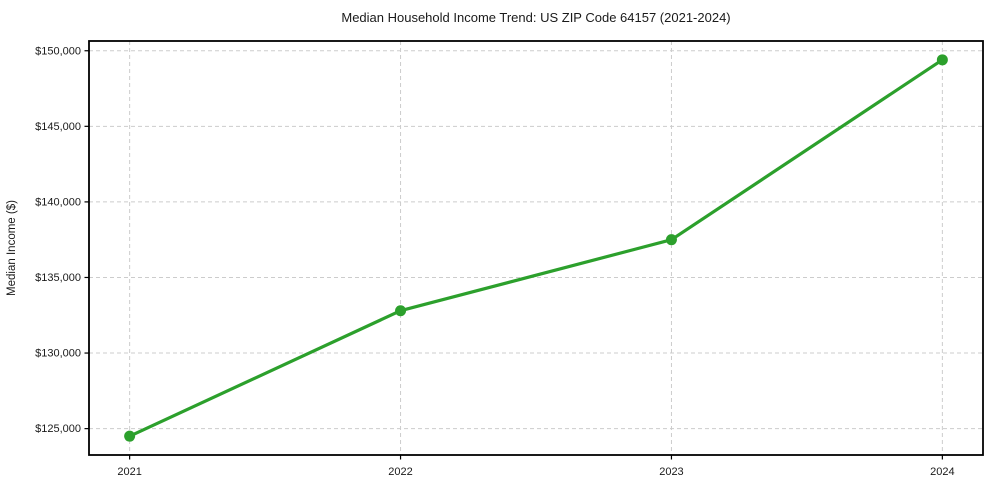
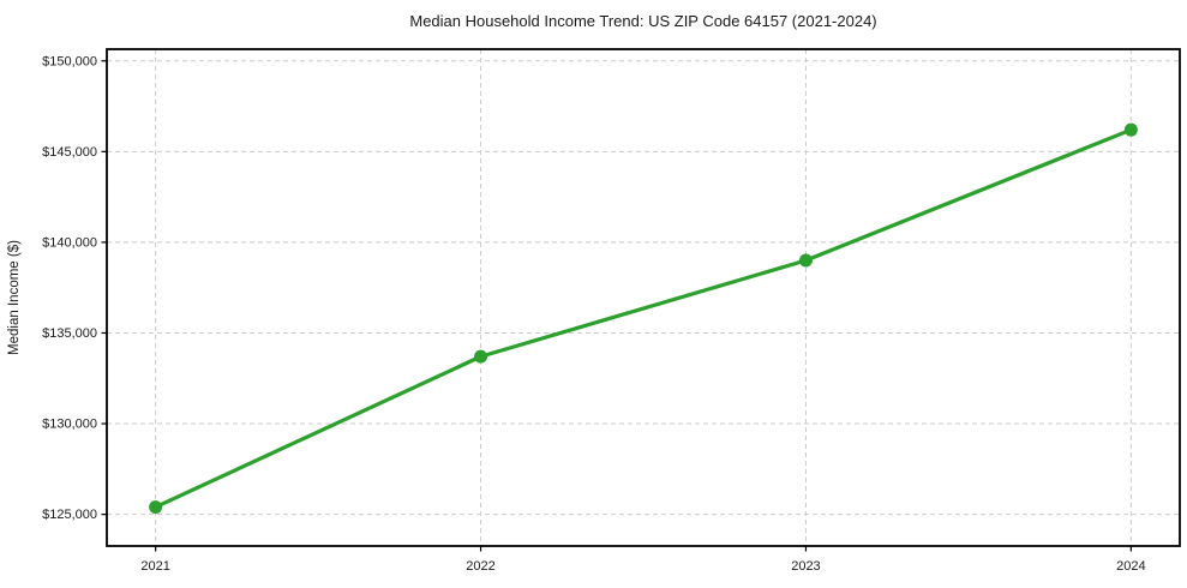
2021: $124500 -> $125400
2022: $132800 -> $133700
2023: $137500 -> $139000
2024: $149400 -> $146200
